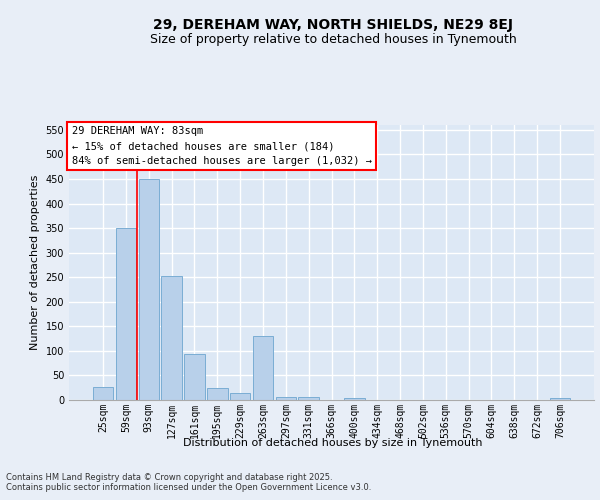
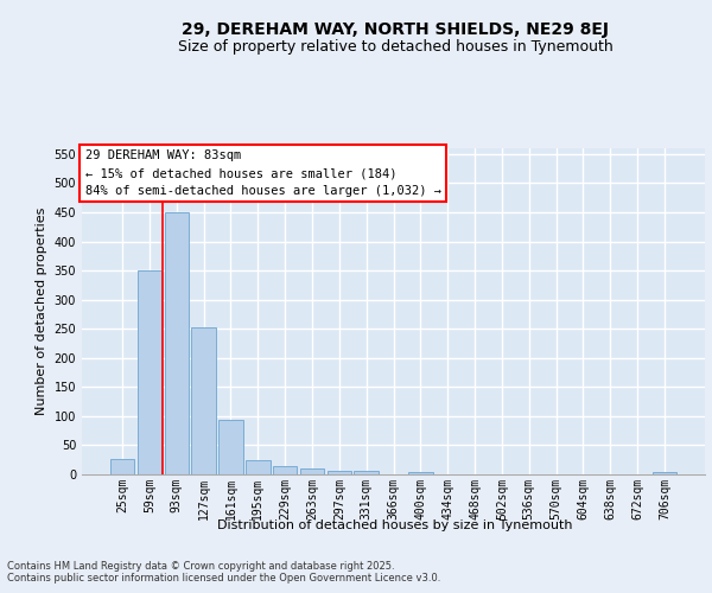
263sqm: 130 -> 11
